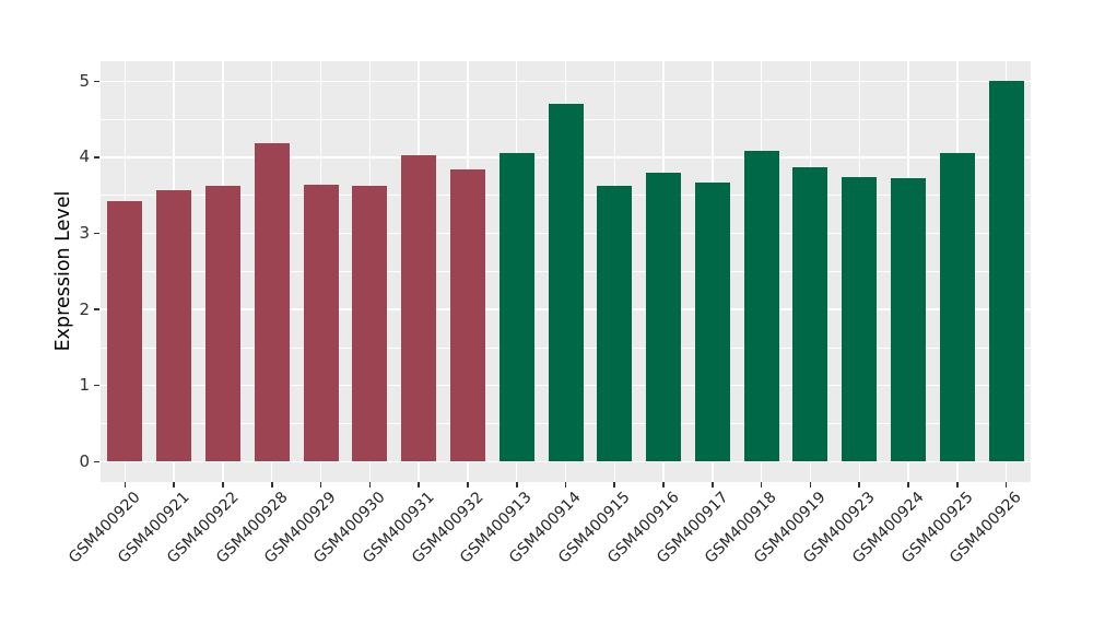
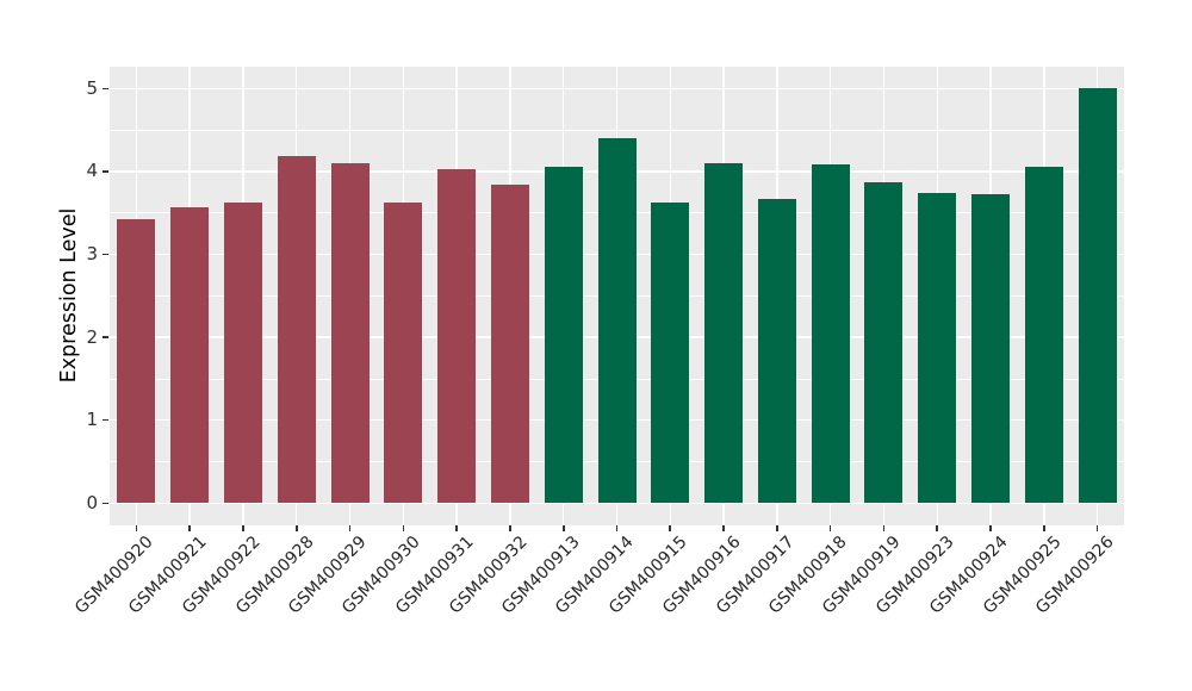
GSM400929: 3.6 -> 4.1
GSM400914: 4.7 -> 4.4
GSM400916: 3.8 -> 4.1
